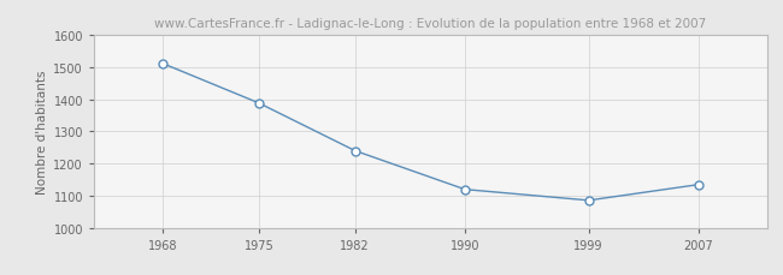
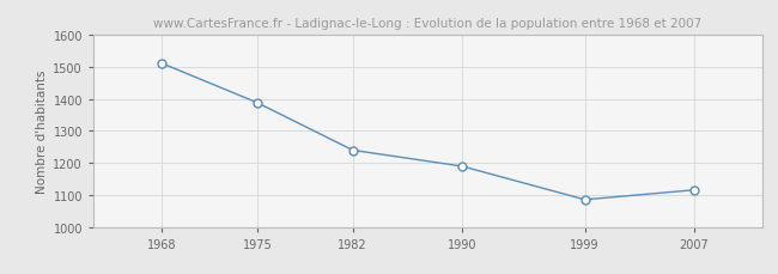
1990: 1120 -> 1190
2007: 1135 -> 1116
